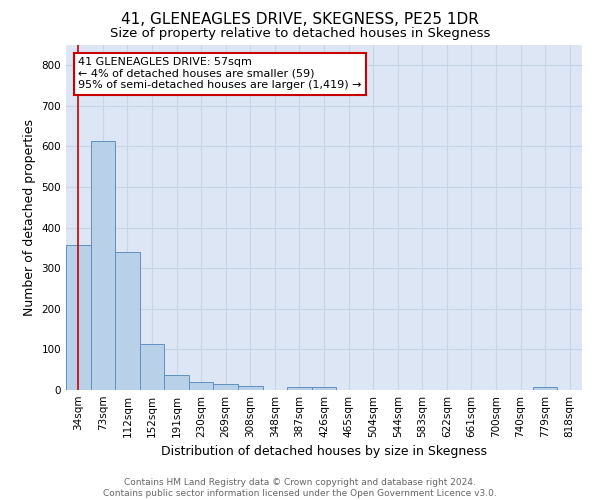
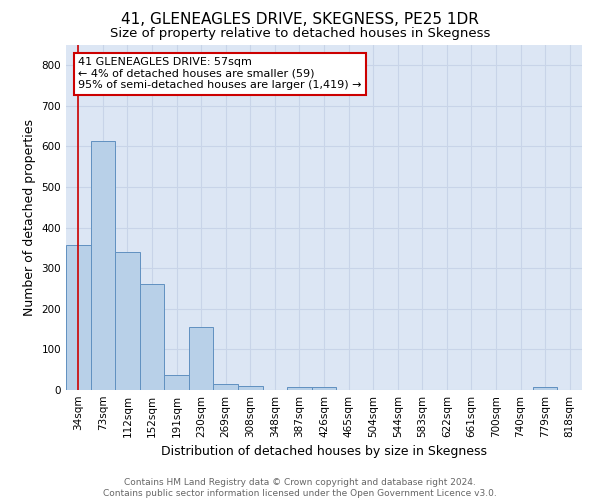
152sqm: 113 -> 260
230sqm: 20 -> 155
